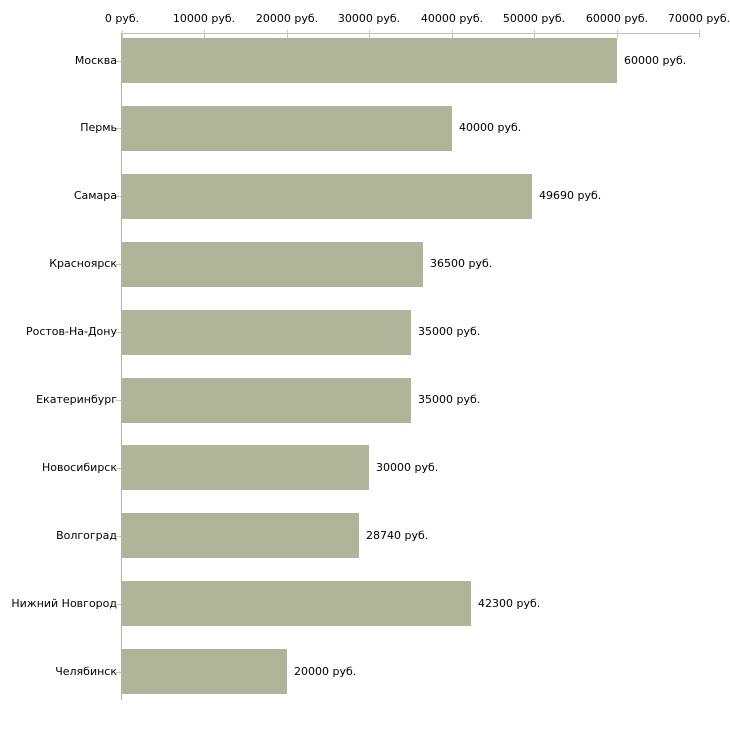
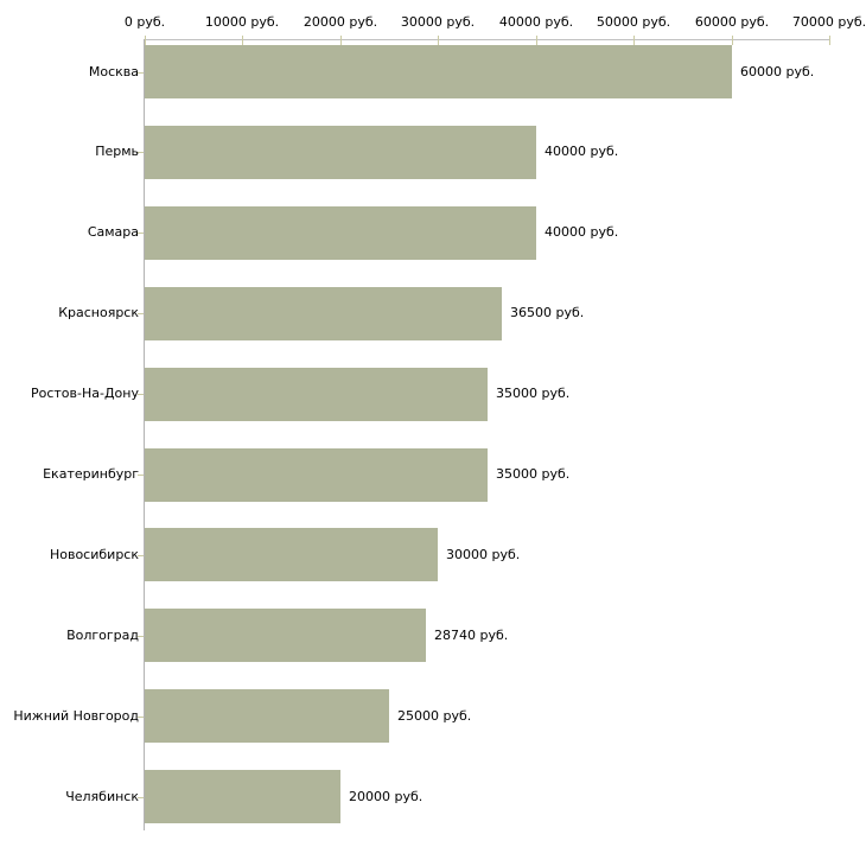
Самара: 49690 -> 40000
Нижний Новгород: 42300 -> 25000
